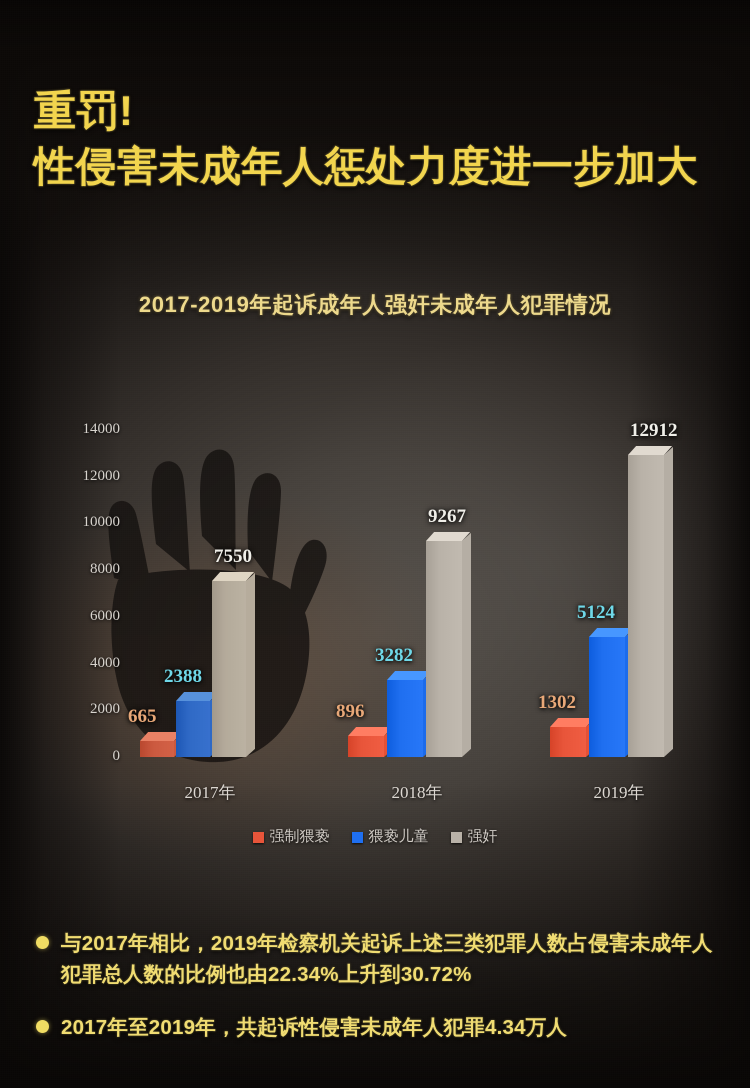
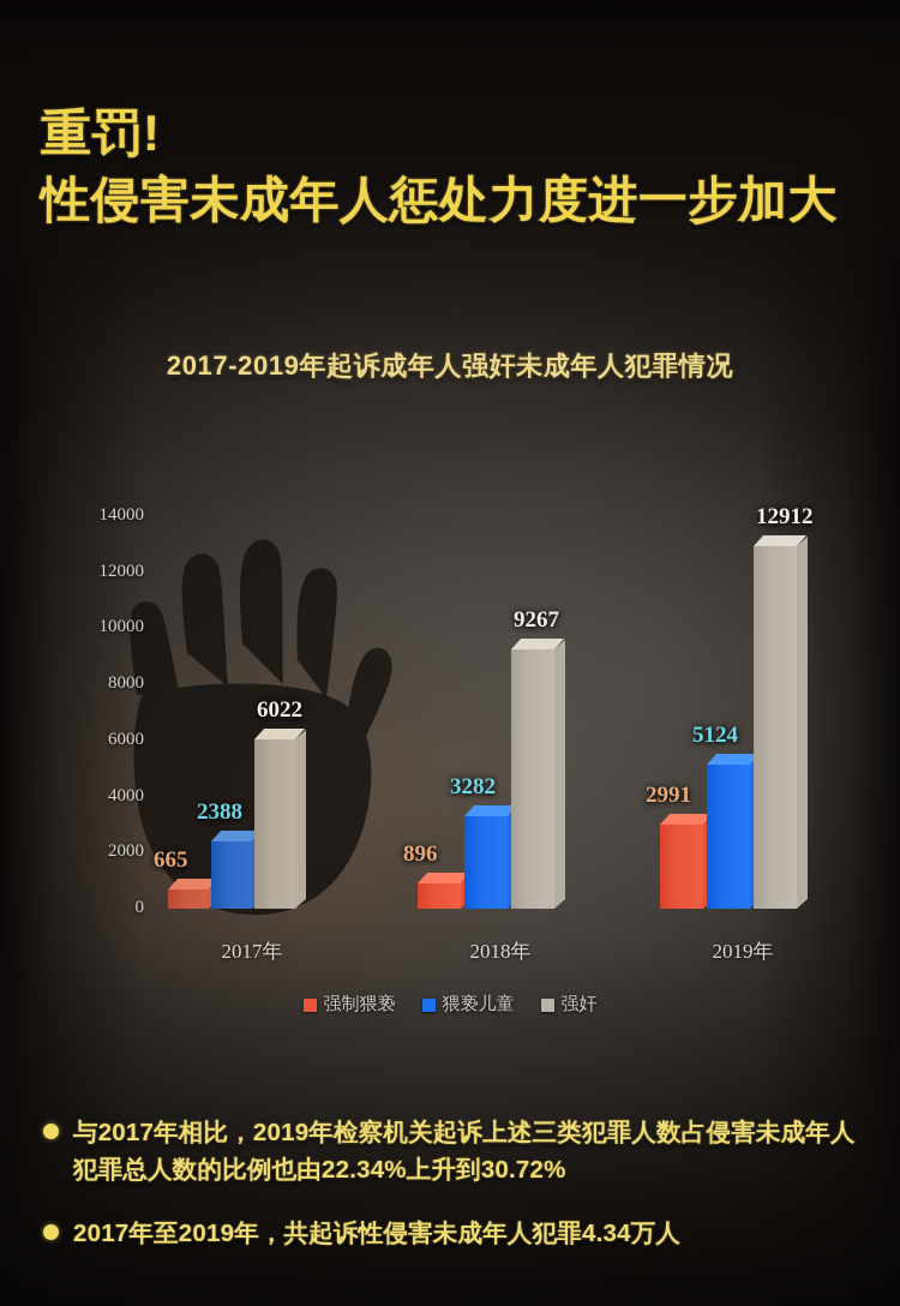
强奸/2017年: 7550 -> 6022
强制猥亵/2019年: 1302 -> 2991
